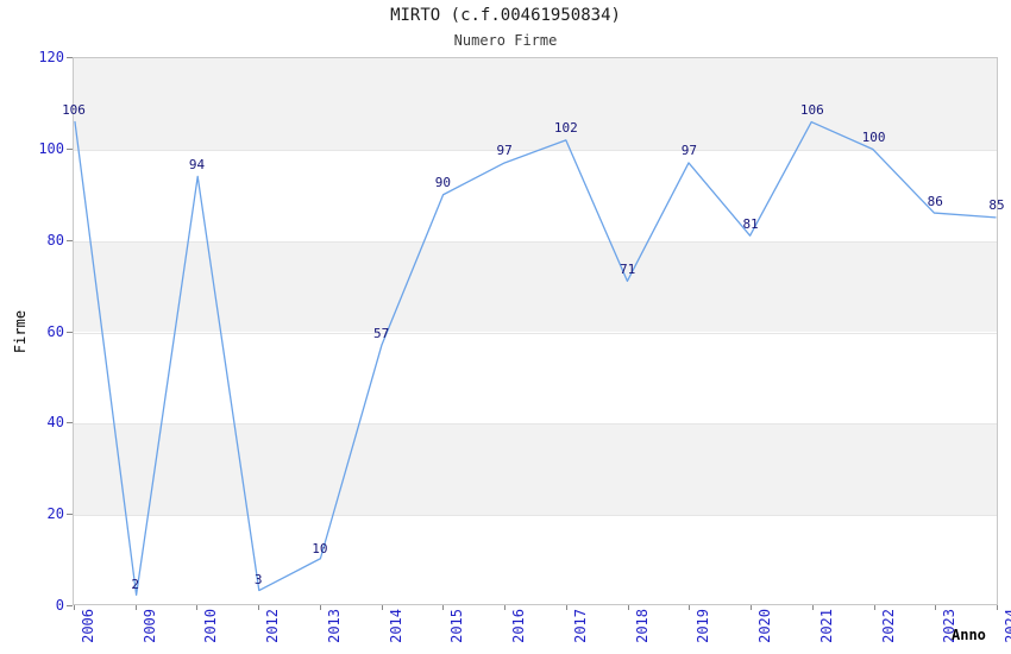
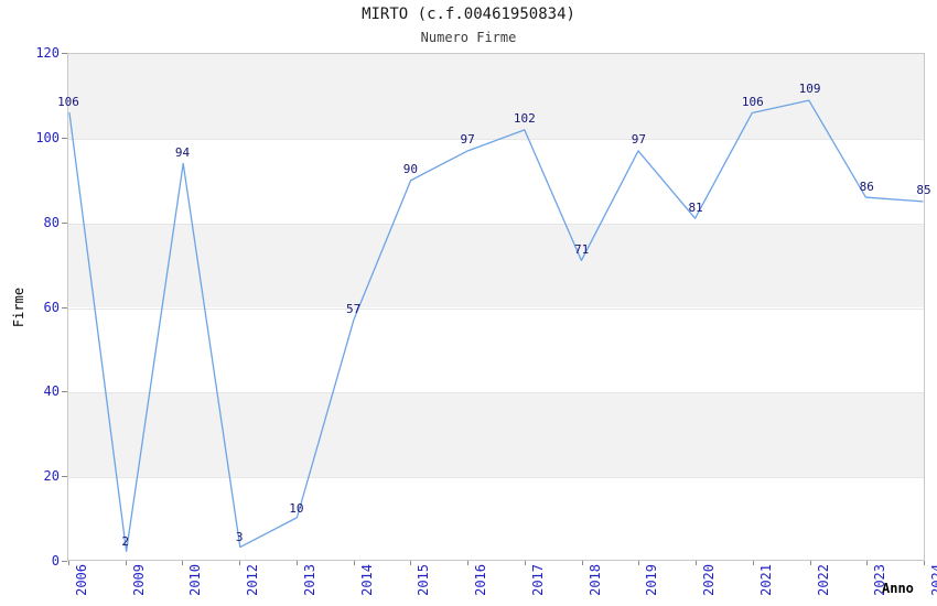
2022: 100 -> 109
